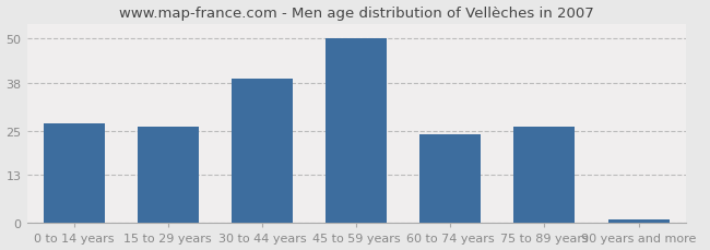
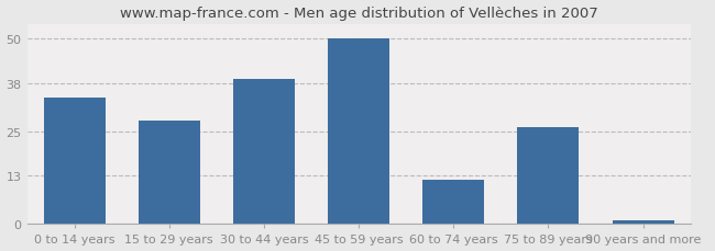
0 to 14 years: 27 -> 34
15 to 29 years: 26 -> 28
60 to 74 years: 24 -> 12
